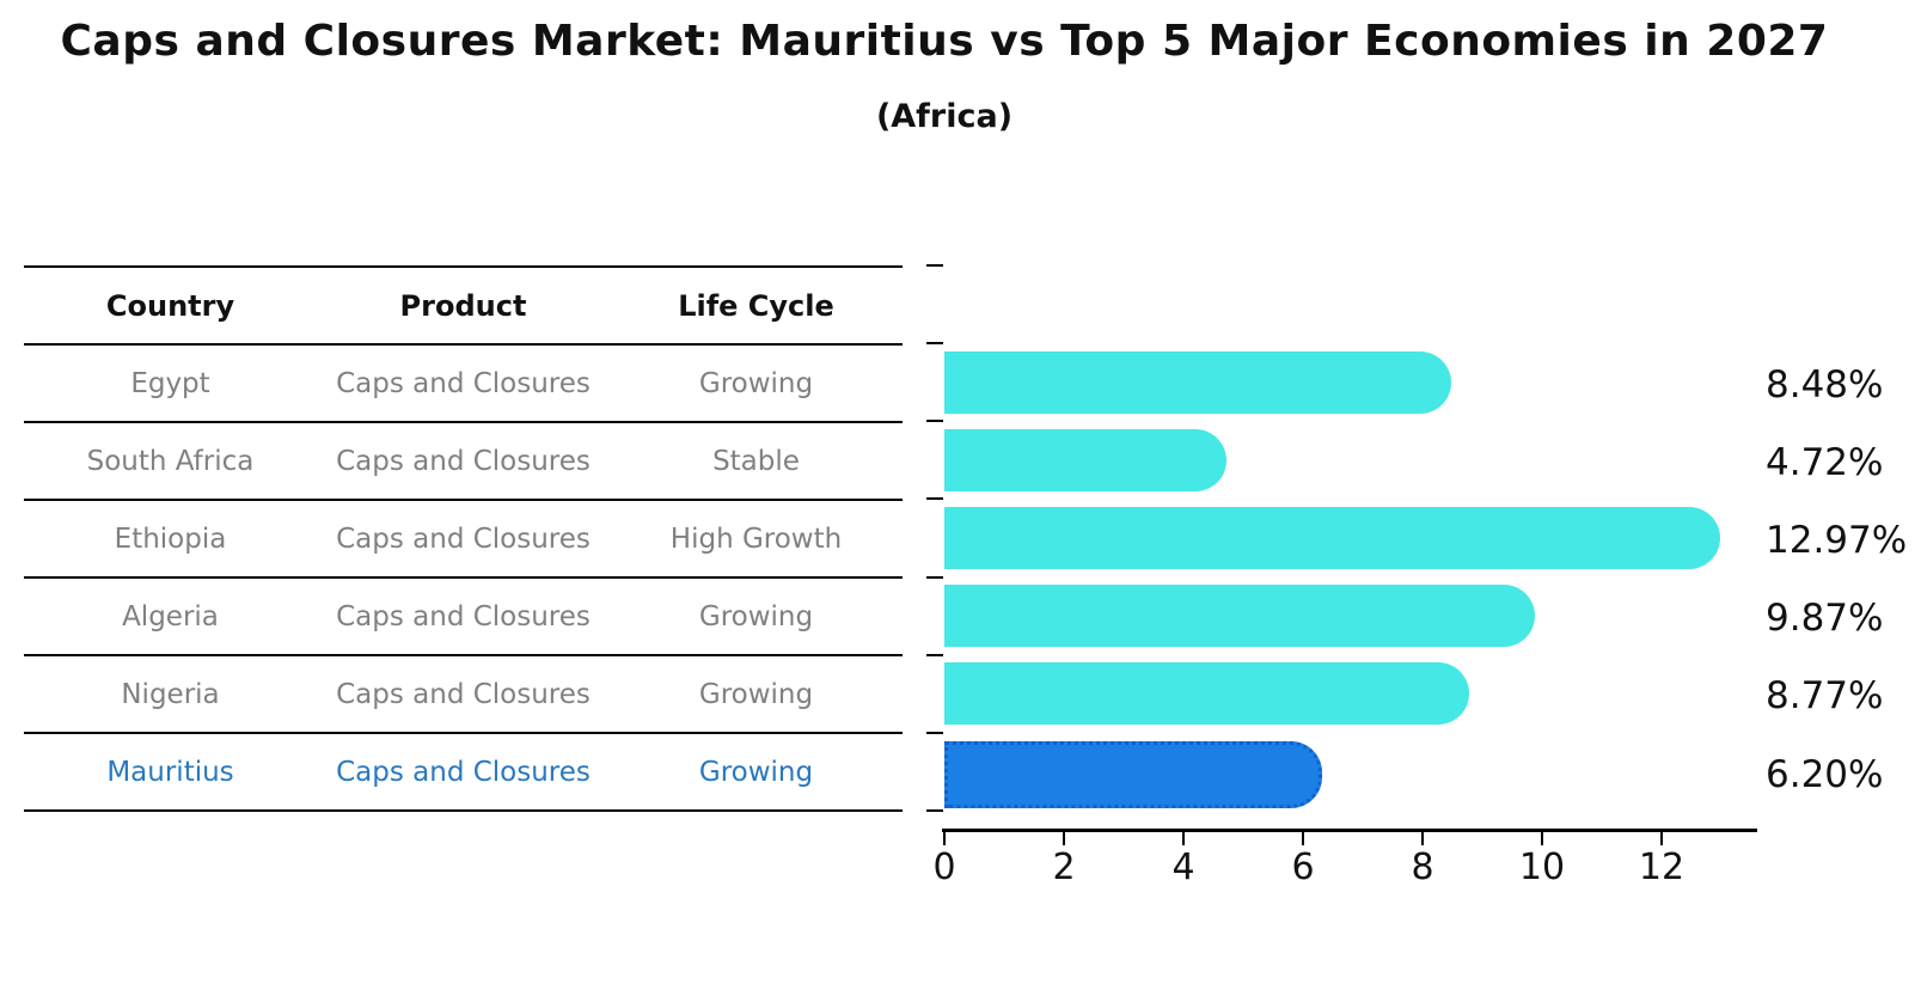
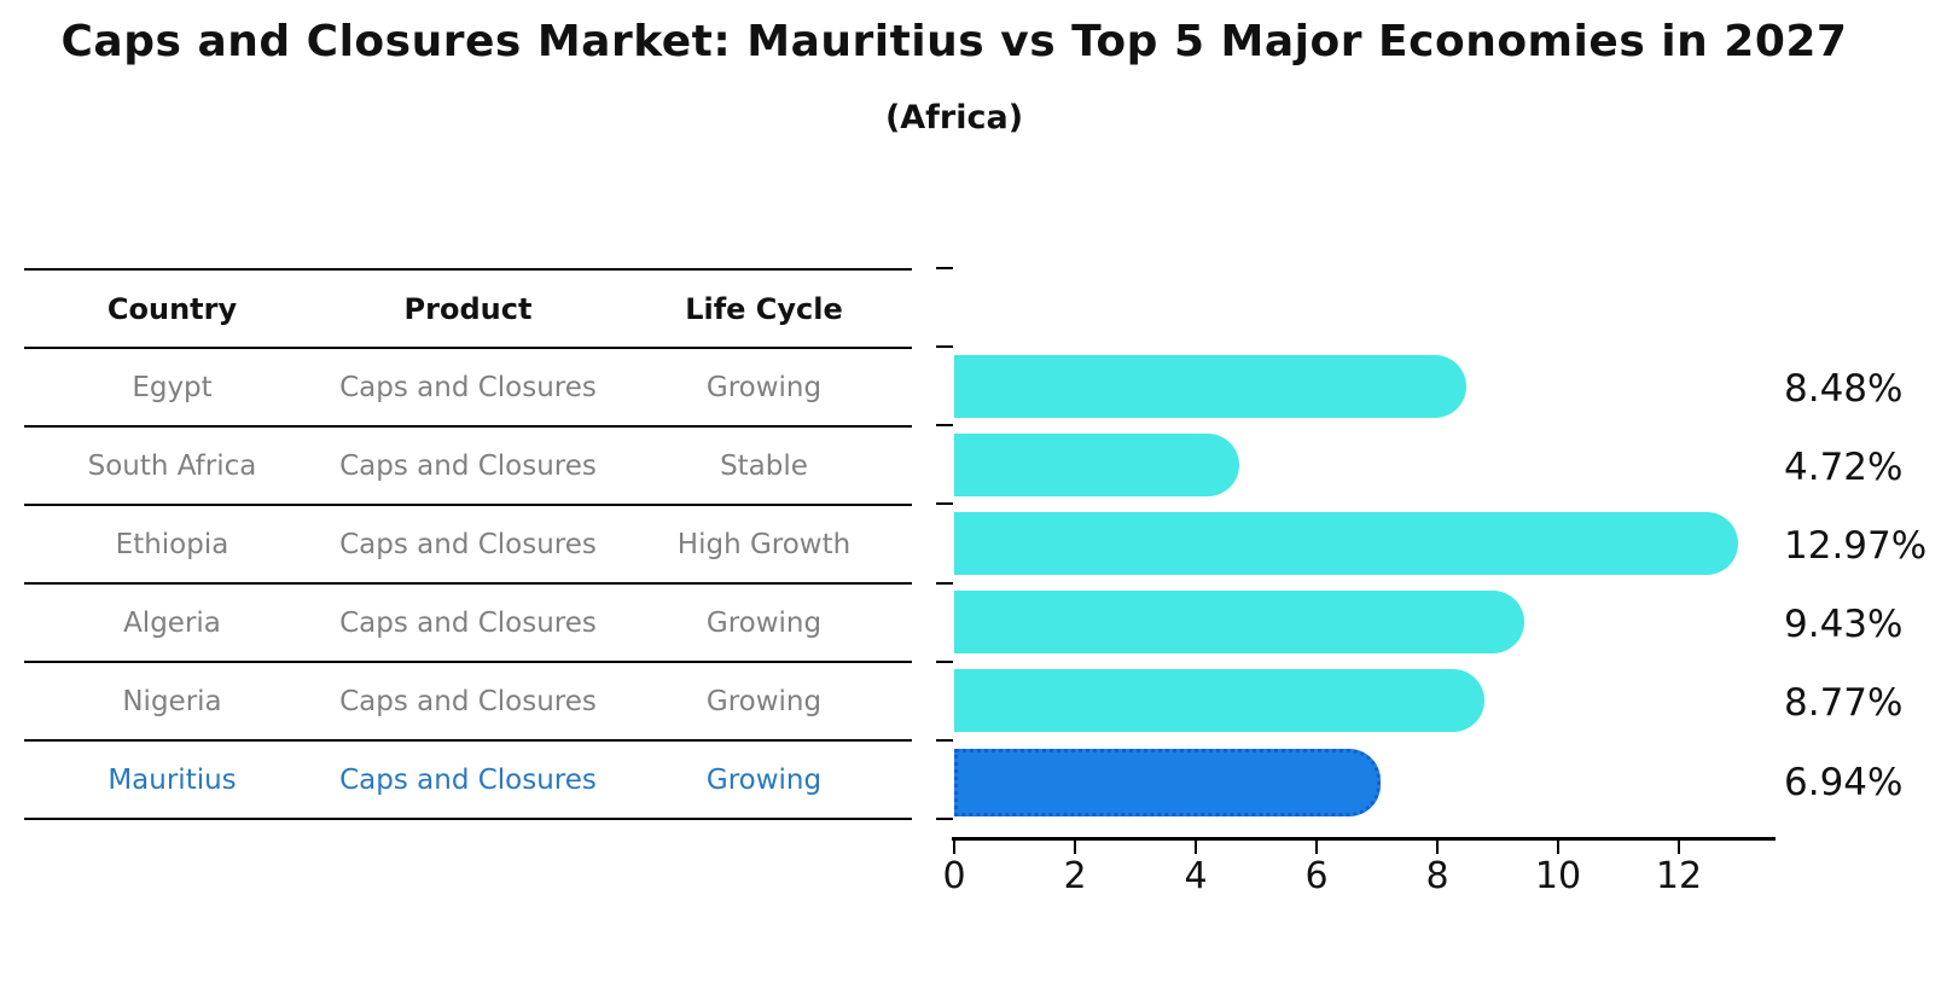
Algeria: 9.87% -> 9.43%
Mauritius: 6.20% -> 6.94%
